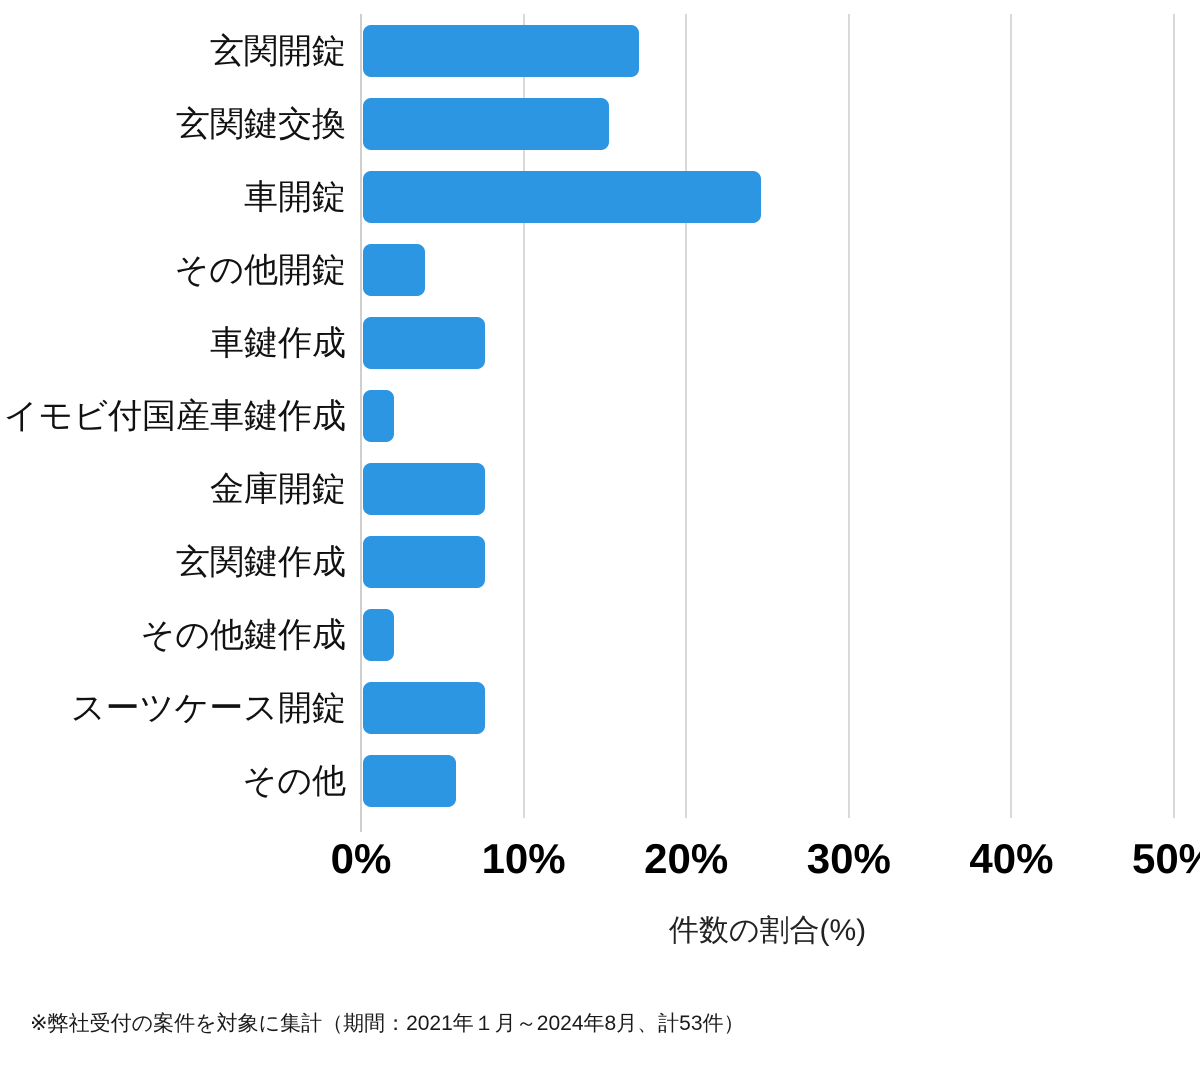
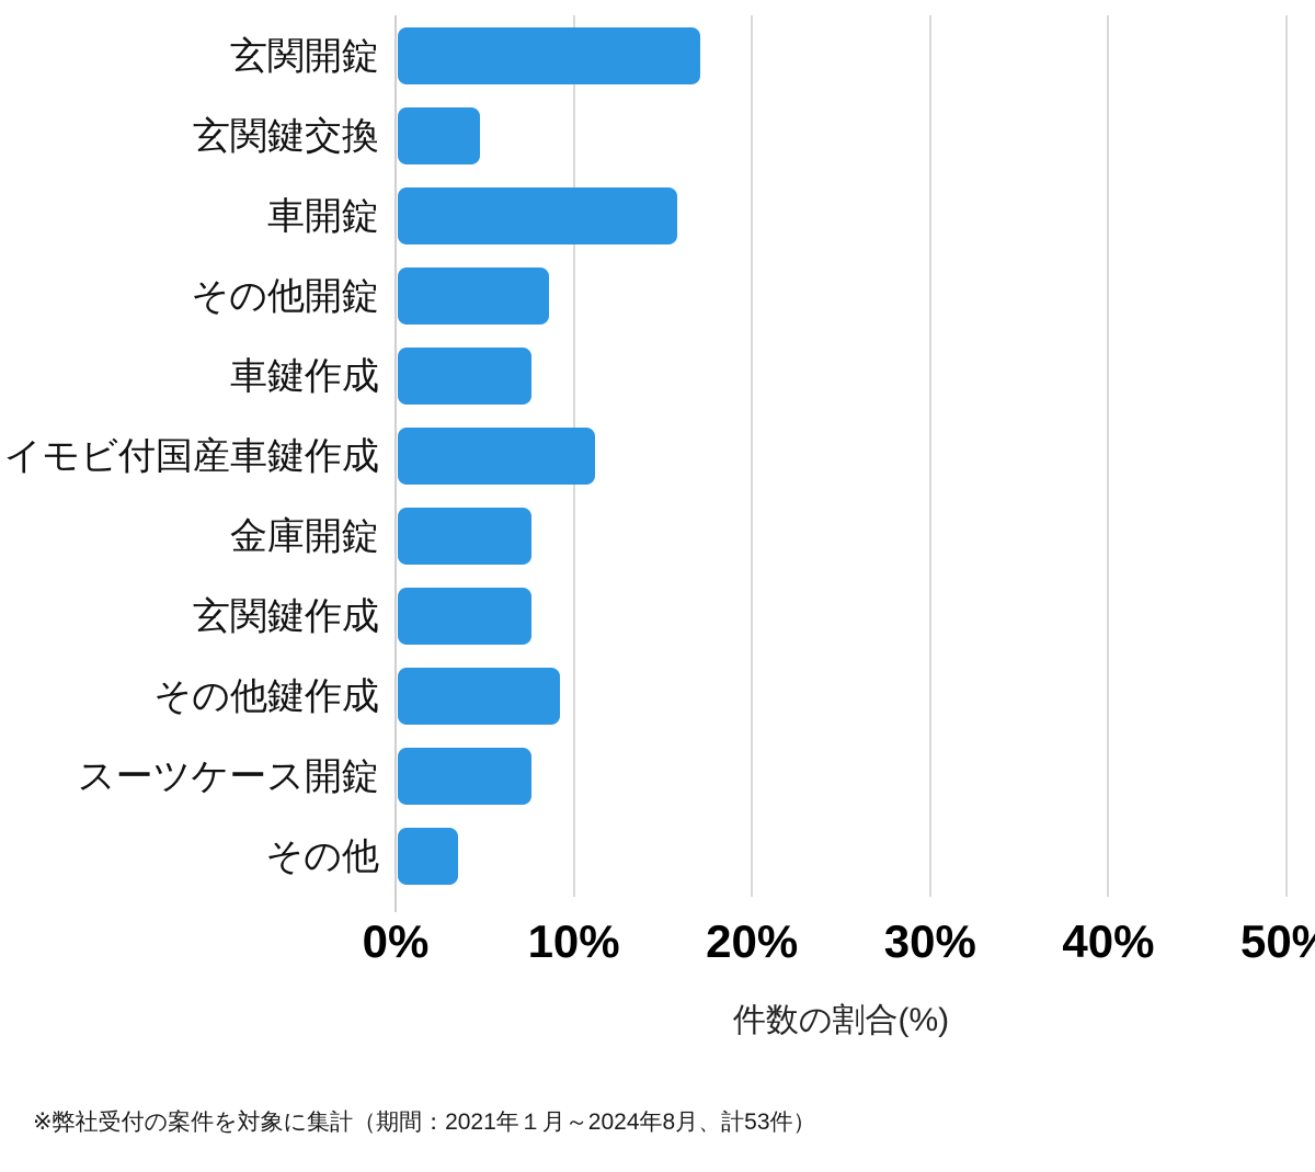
玄関鍵交換: 15.1% -> 4.6%
車開錠: 24.5% -> 15.7%
その他開錠: 3.8% -> 8.5%
イモビ付国産車鍵作成: 1.9% -> 11.1%
その他鍵作成: 1.9% -> 9.1%
その他: 5.7% -> 3.4%
